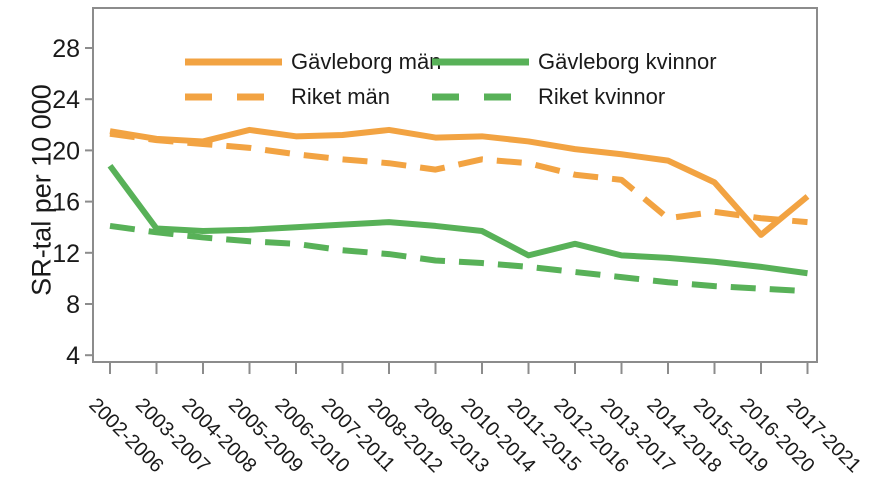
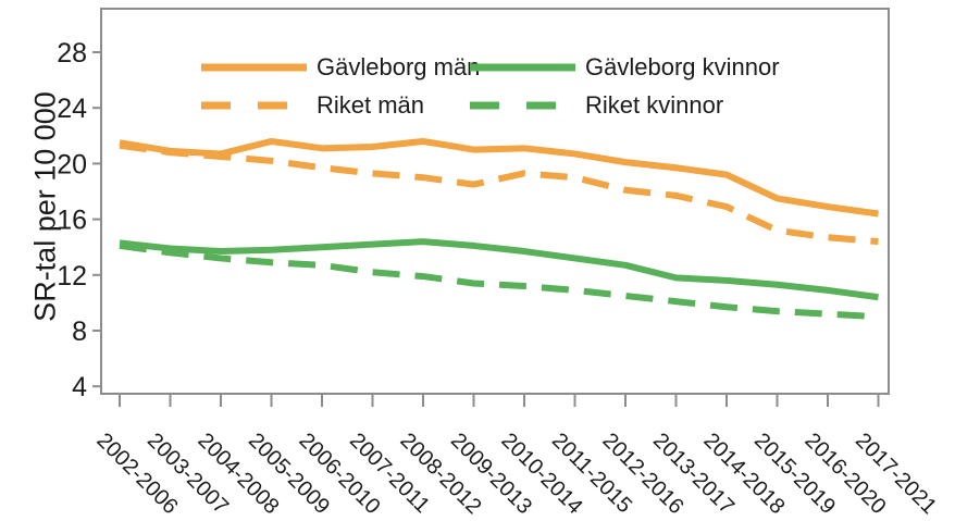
Gävleborg kvinnor/2002-2006: 18.8 -> 14.3
Gävleborg kvinnor/2011-2015: 11.8 -> 13.2
Riket män/2014-2018: 14.7 -> 16.9
Gävleborg män/2016-2020: 13.4 -> 16.9
